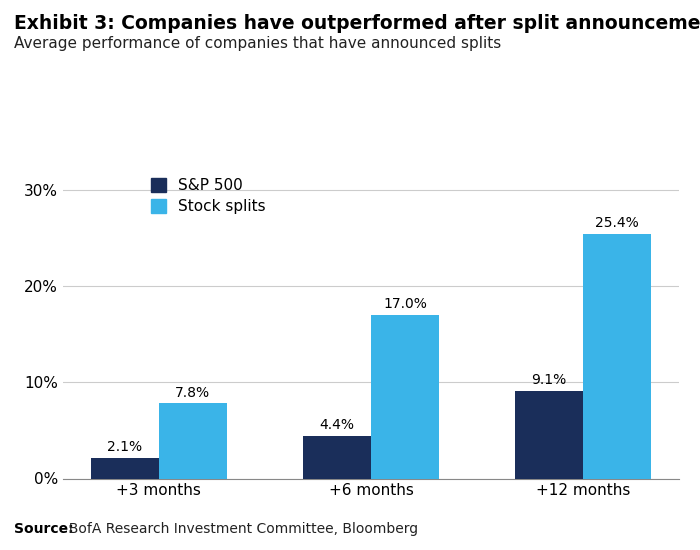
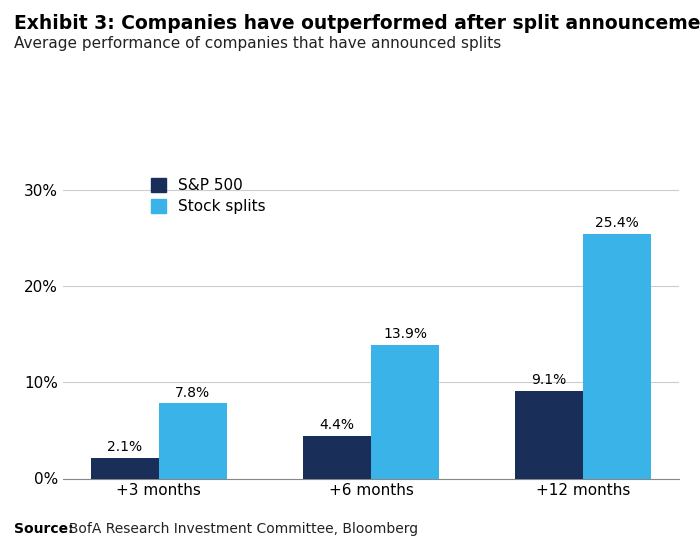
Stock splits/+6 months: 17.0% -> 13.9%
